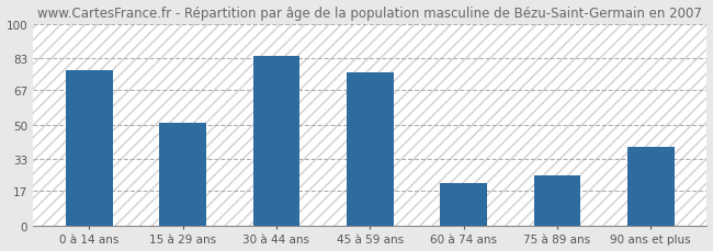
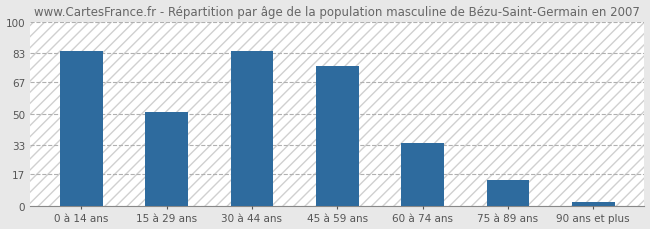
0 à 14 ans: 77 -> 84
60 à 74 ans: 21 -> 34
75 à 89 ans: 25 -> 14
90 ans et plus: 39 -> 2
